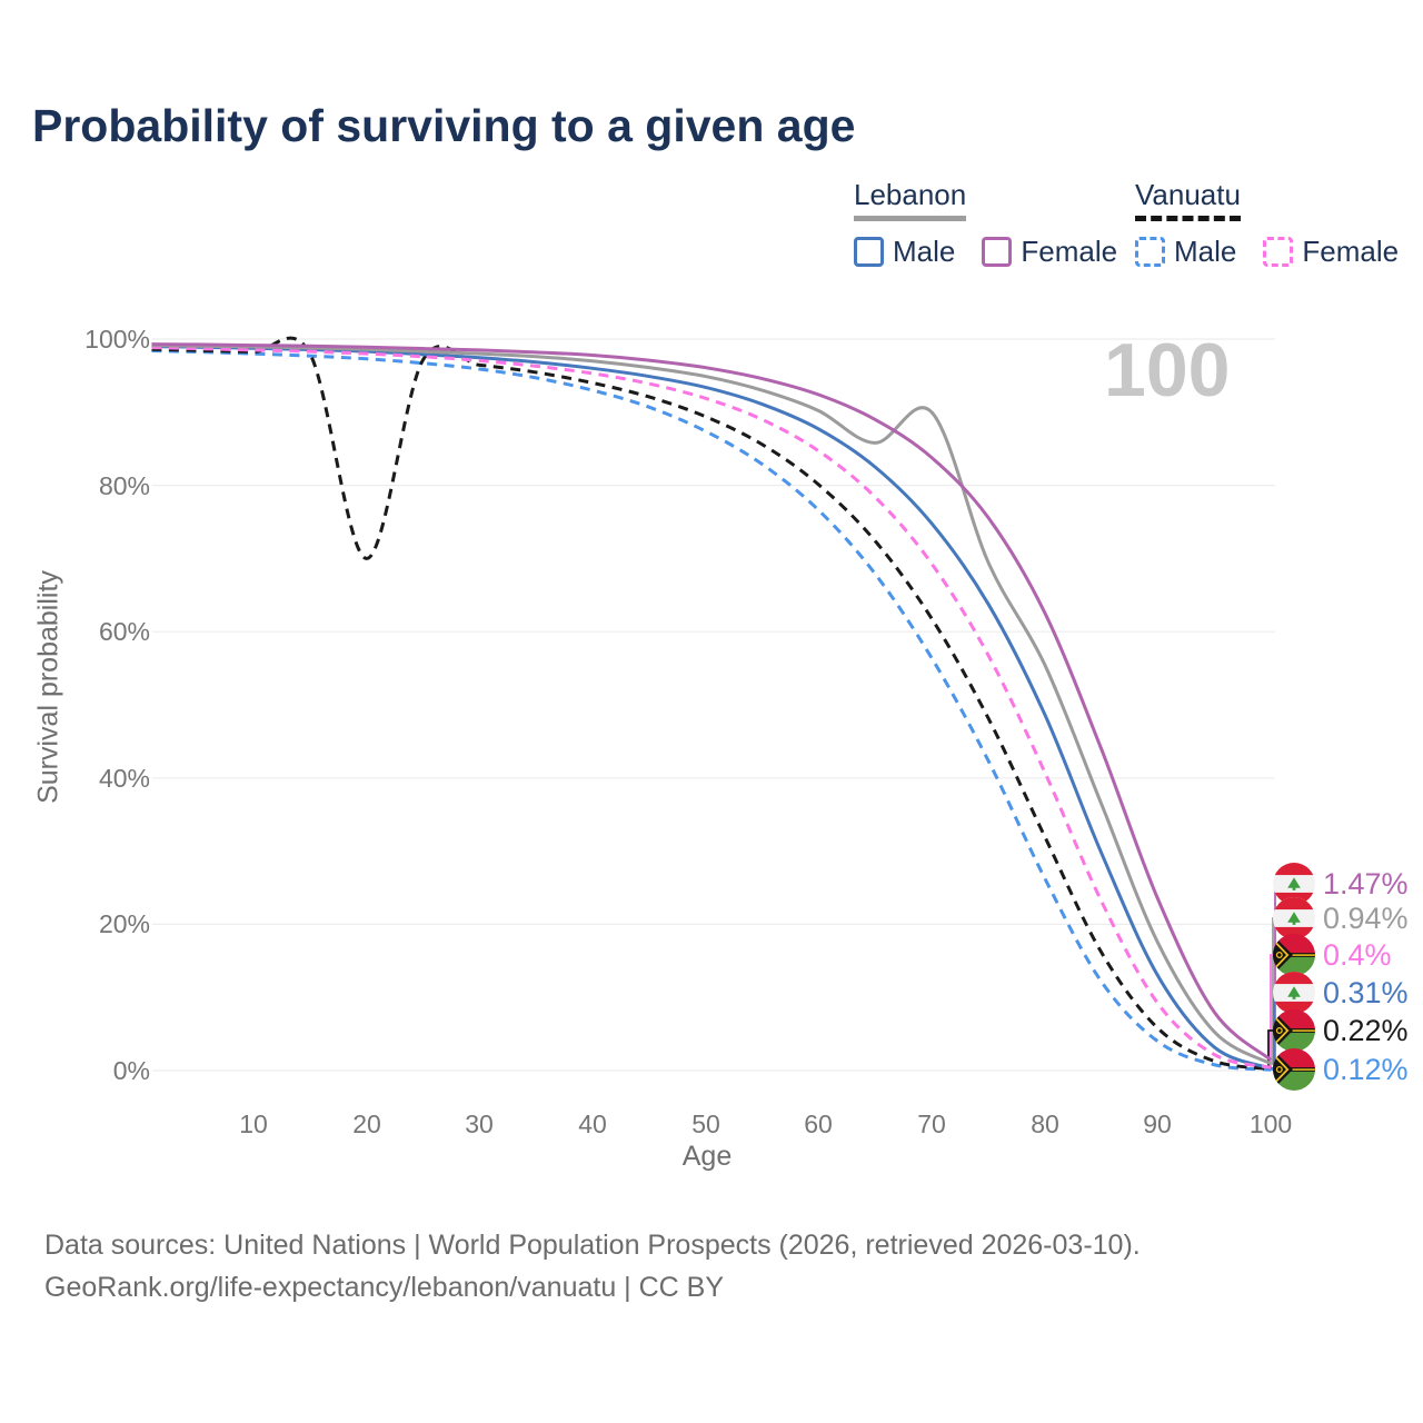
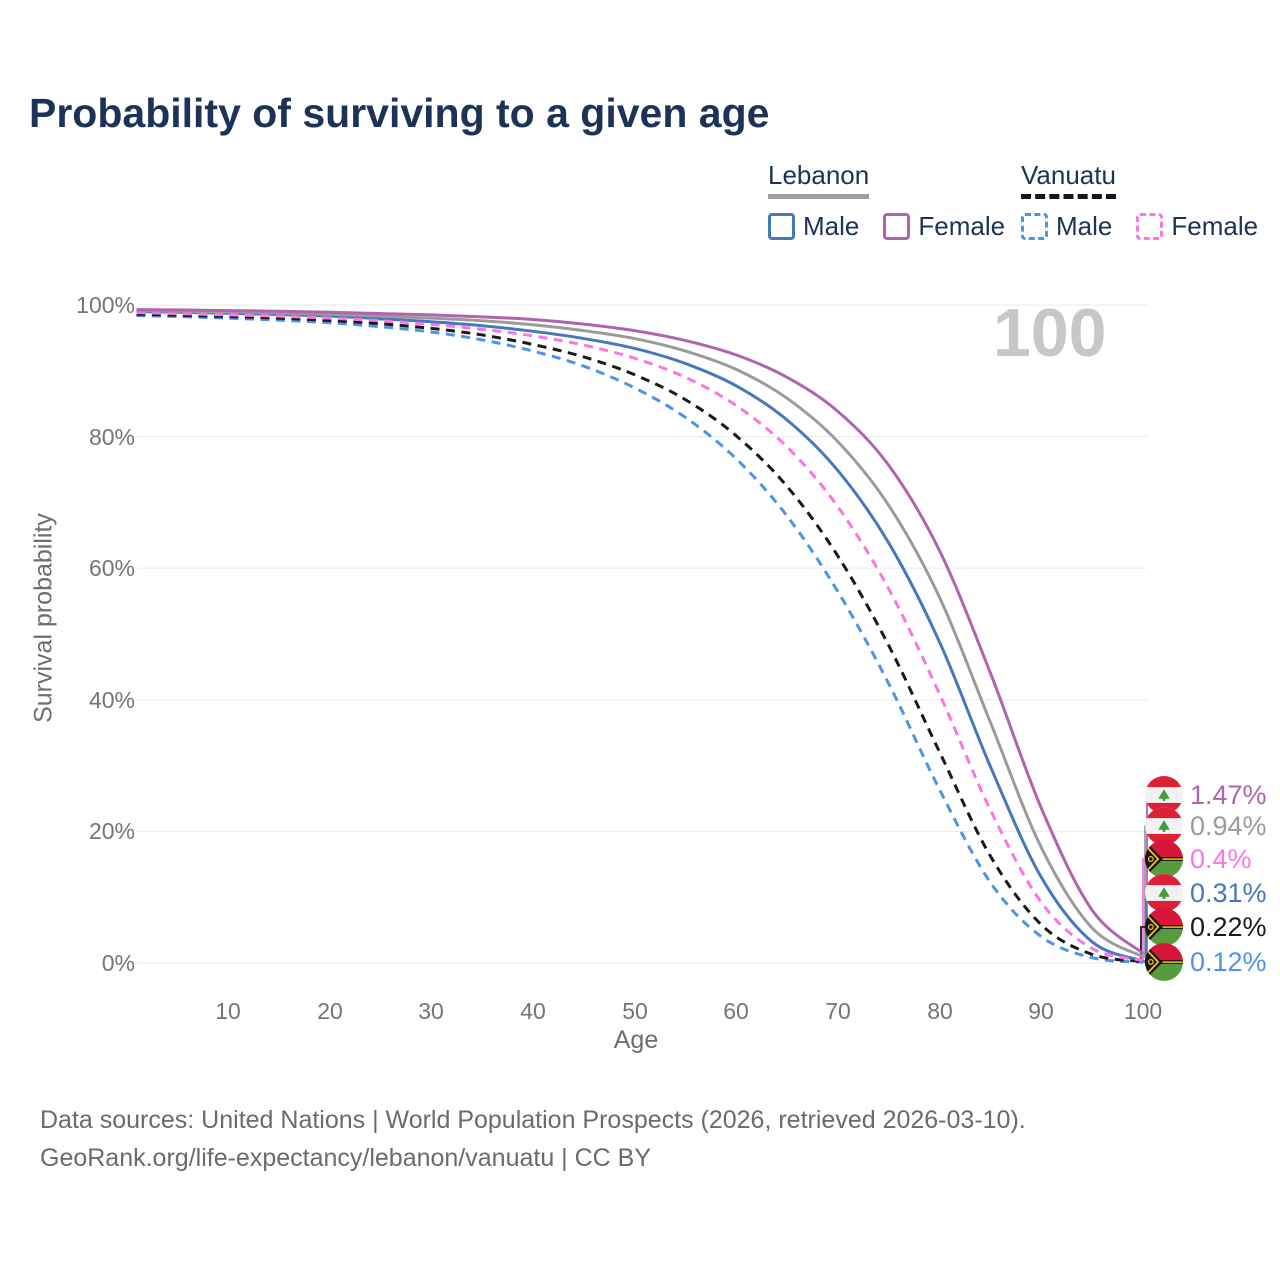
Vanuatu/20: 70% -> 98%
Lebanon/70: 90% -> 79%
